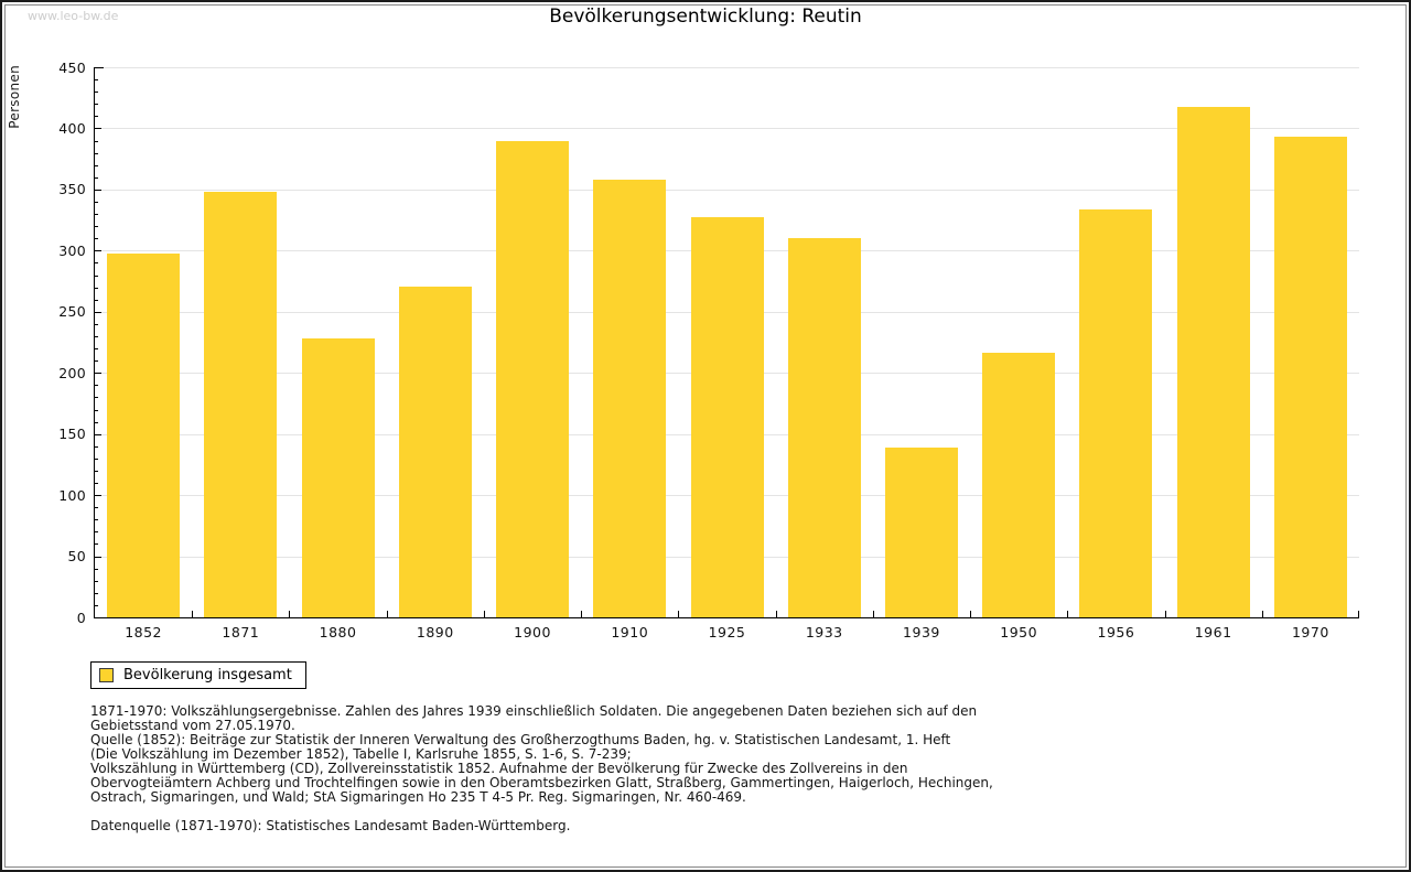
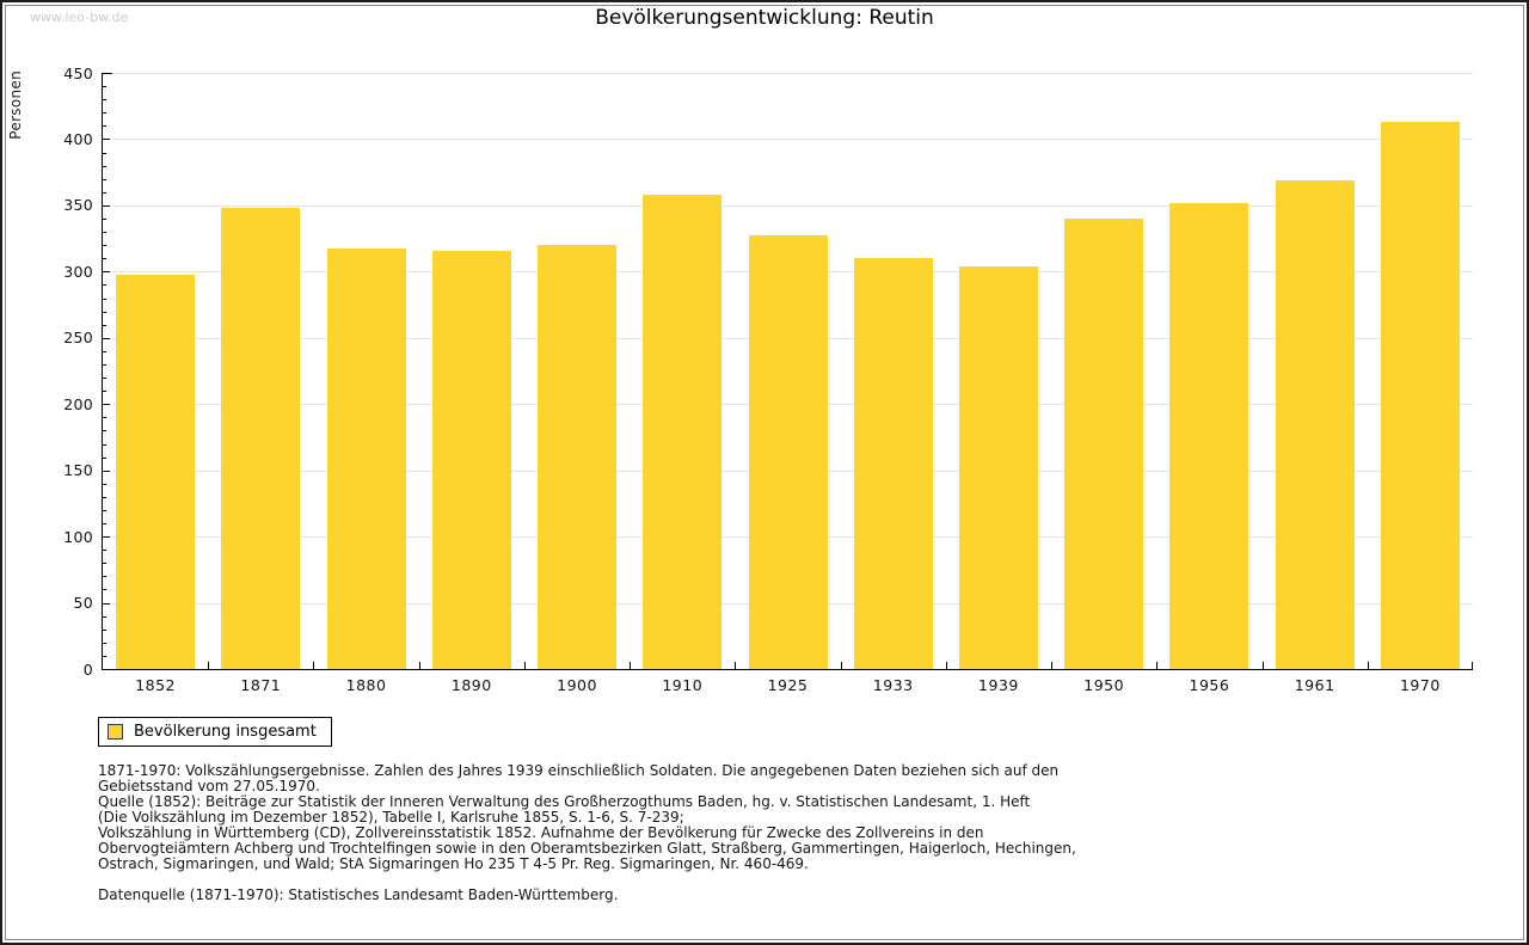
1880: 228 -> 317
1890: 271 -> 316
1900: 390 -> 320
1939: 139 -> 304
1950: 216 -> 340
1956: 334 -> 352
1961: 418 -> 369
1970: 393 -> 413
